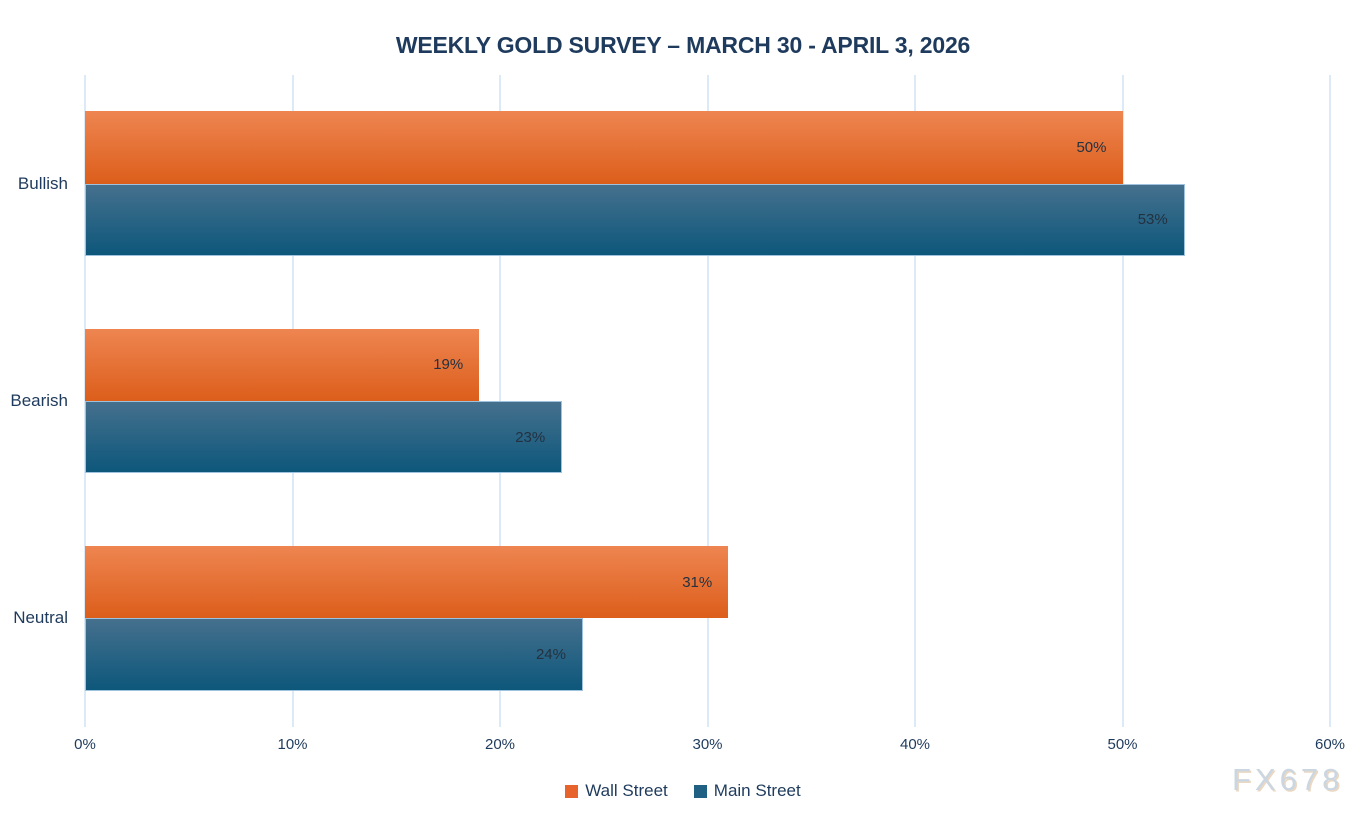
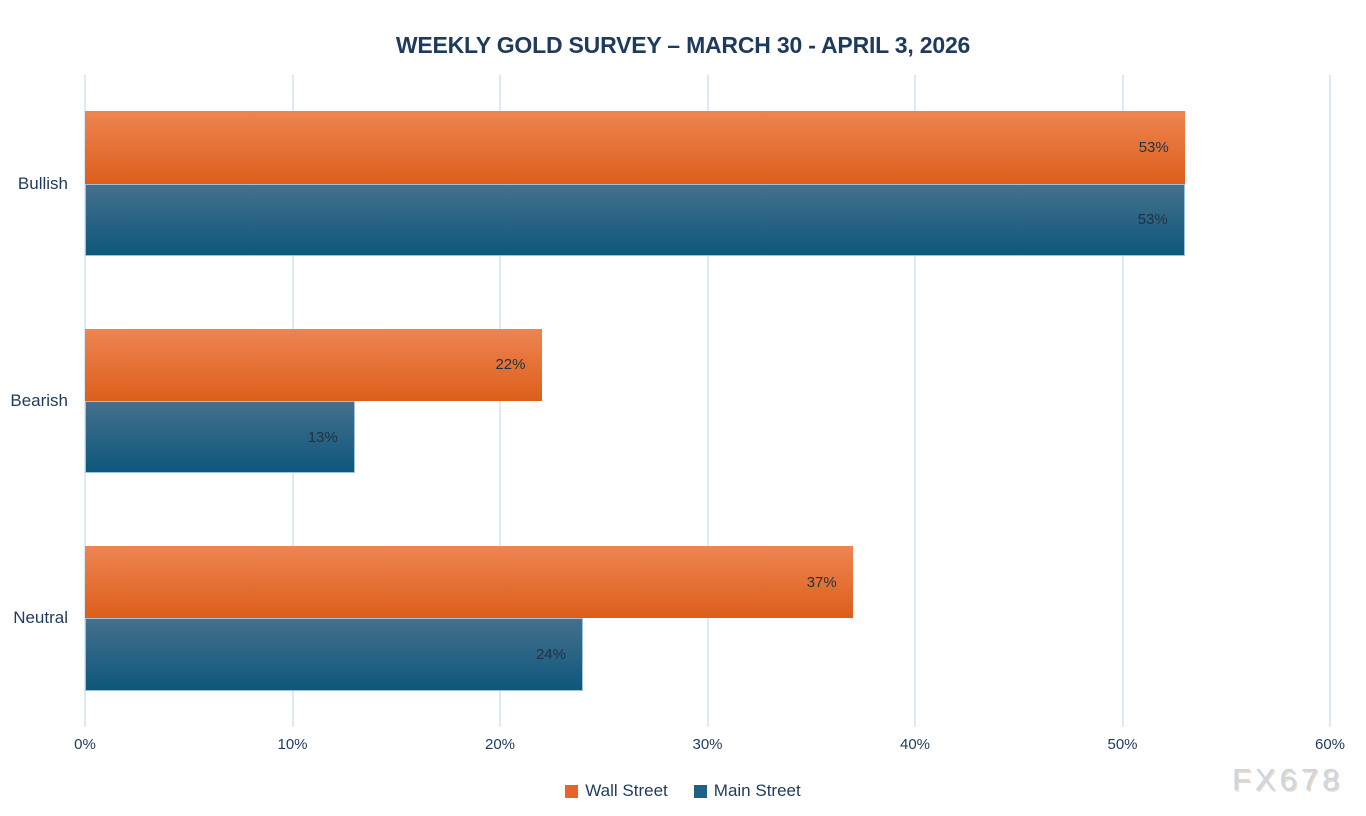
Wall Street/Bullish: 50% -> 53%
Wall Street/Bearish: 19% -> 22%
Main Street/Bearish: 23% -> 13%
Wall Street/Neutral: 31% -> 37%
